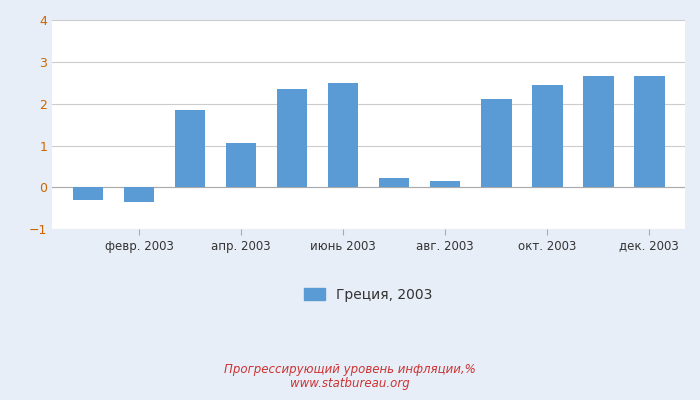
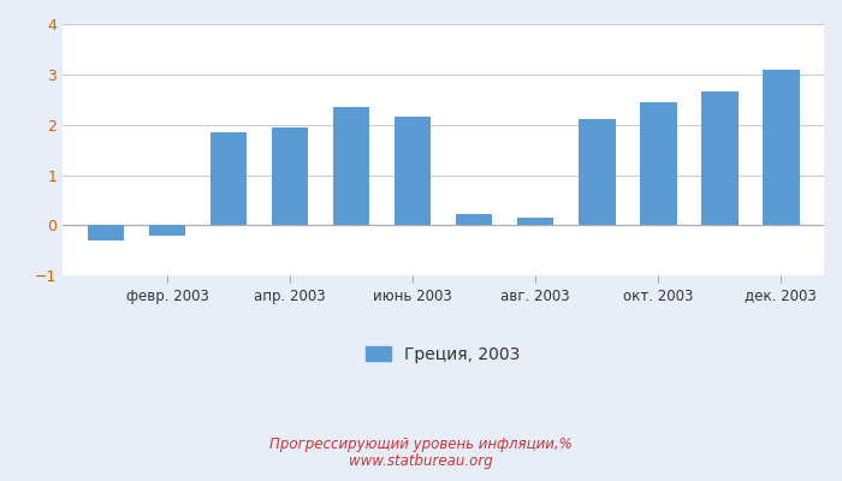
февр. 2003: -0.35 -> -0.20
апр. 2003: 1.05 -> 1.95
июнь 2003: 2.50 -> 2.15
дек. 2003: 2.65 -> 3.08
